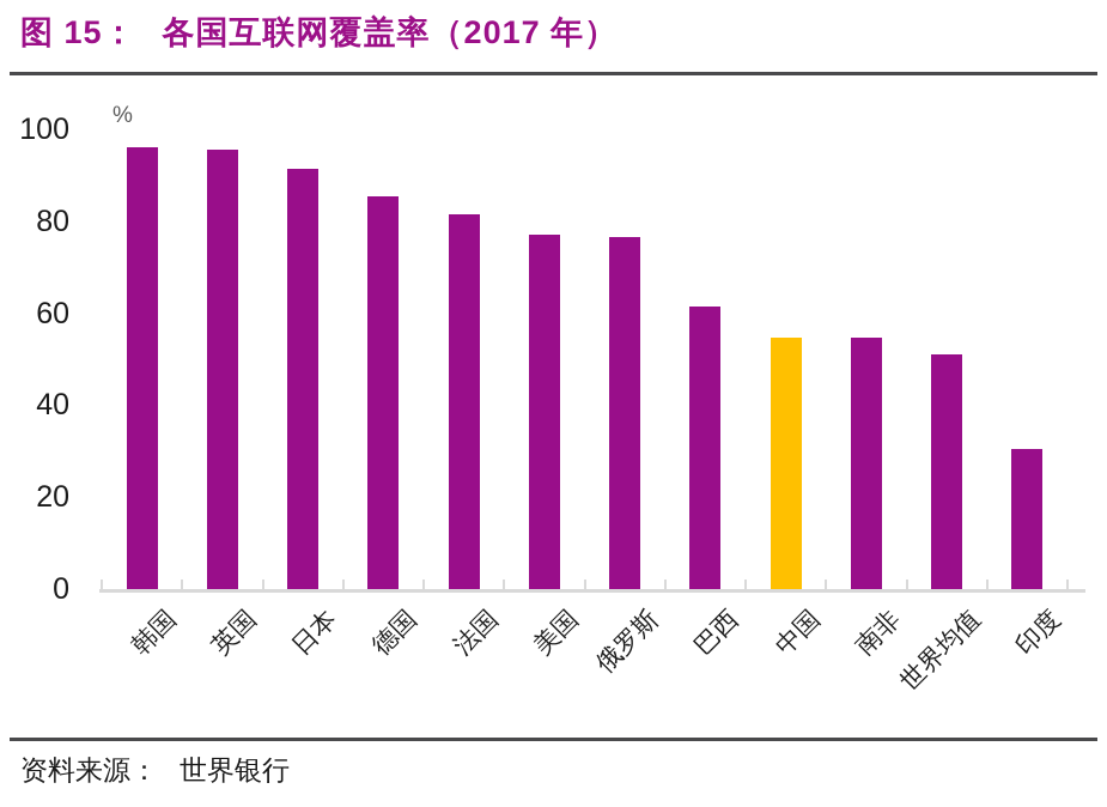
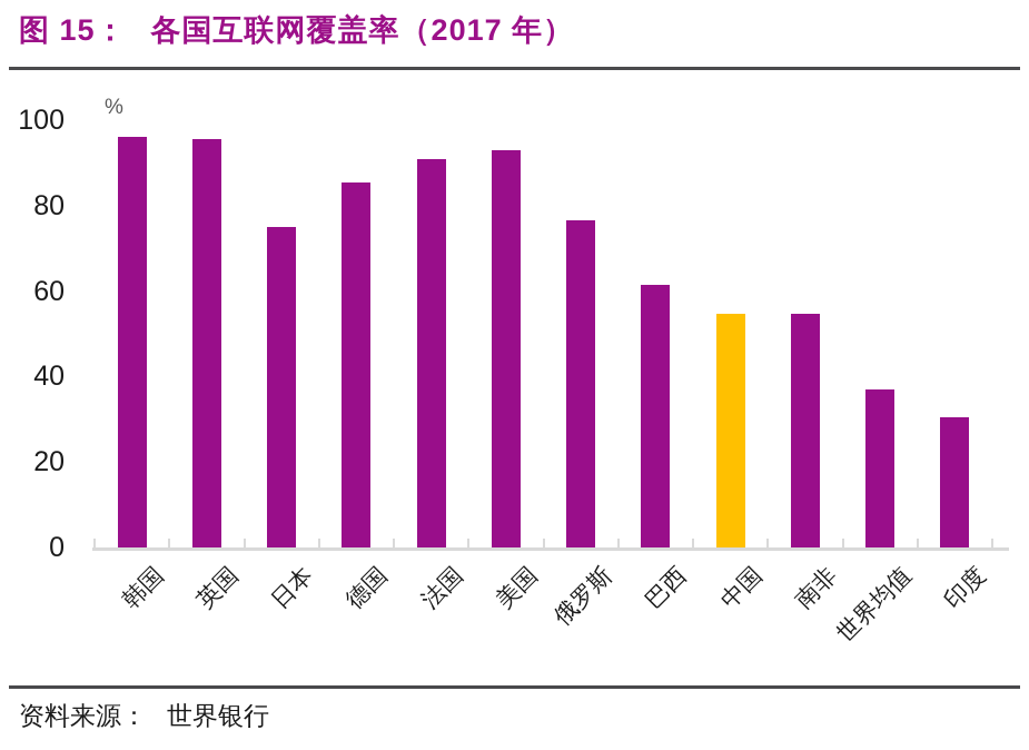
日本: 92 -> 75
法国: 82 -> 91
美国: 77 -> 93
世界均值: 51 -> 37
